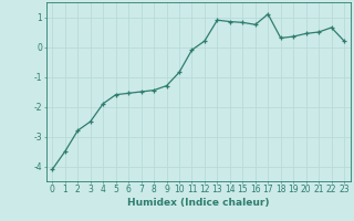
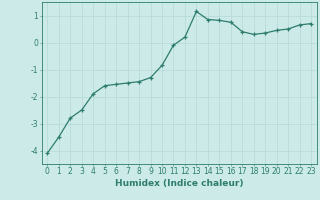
13: 0.90 -> 1.15
17: 1.10 -> 0.40
23: 0.20 -> 0.70
